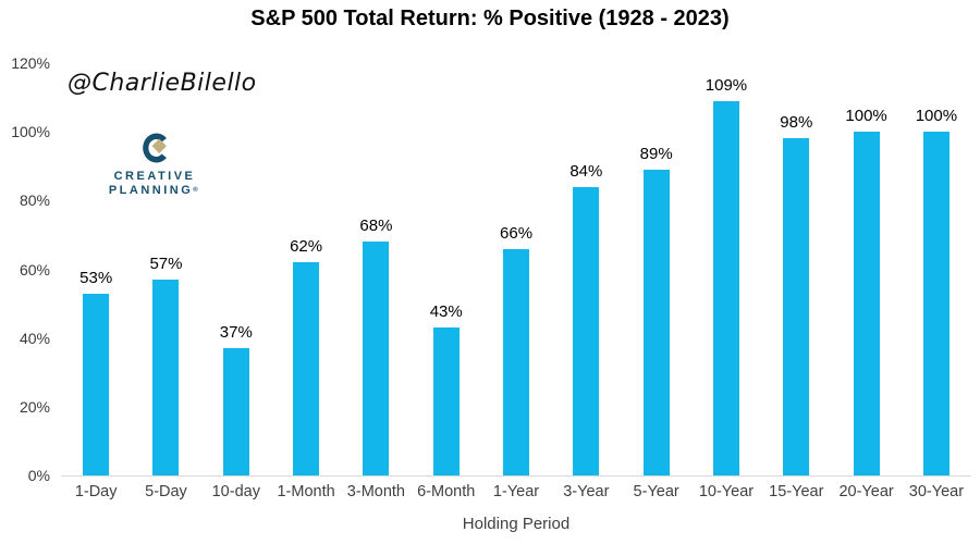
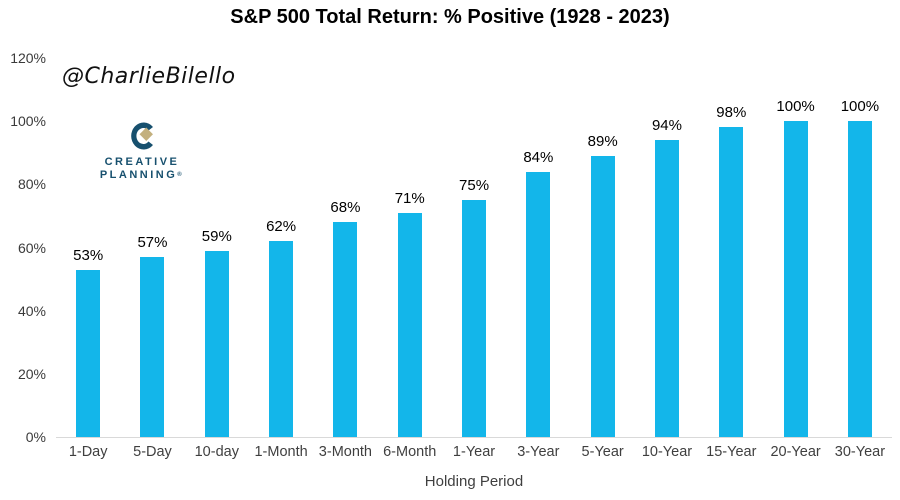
10-day: 37% -> 59%
6-Month: 43% -> 71%
1-Year: 66% -> 75%
10-Year: 109% -> 94%
